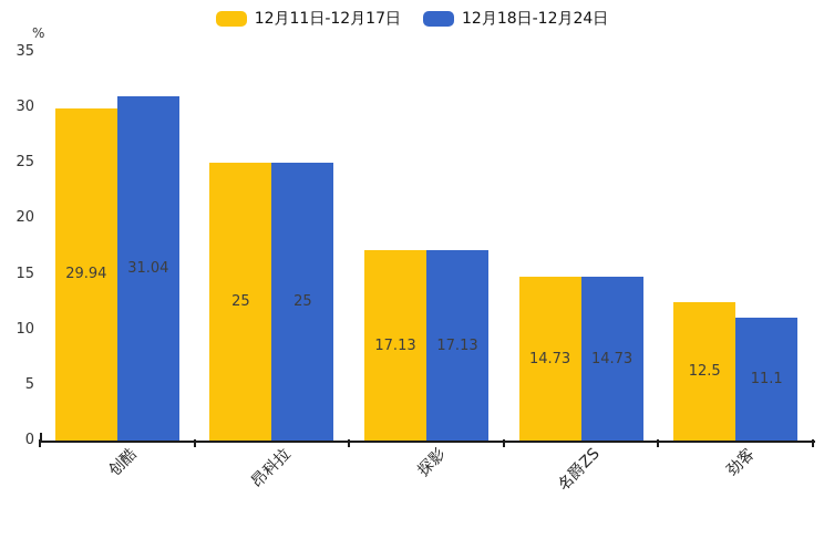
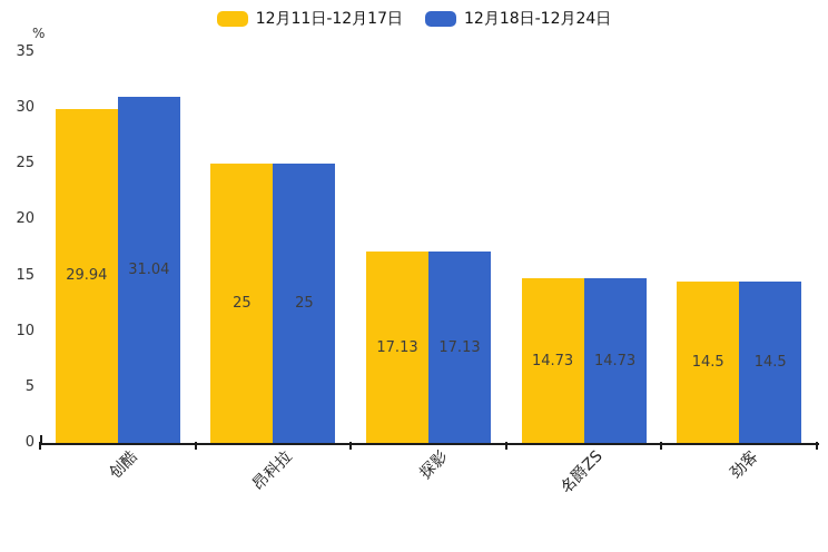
12月11日-12月17日/劲客: 12.5 -> 14.5
12月18日-12月24日/劲客: 11.1 -> 14.5
